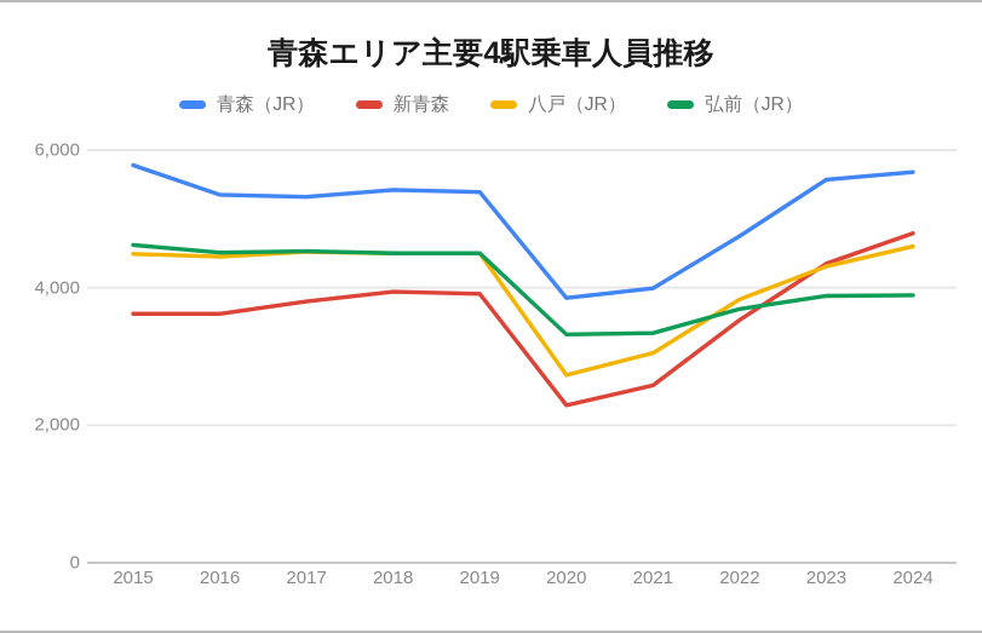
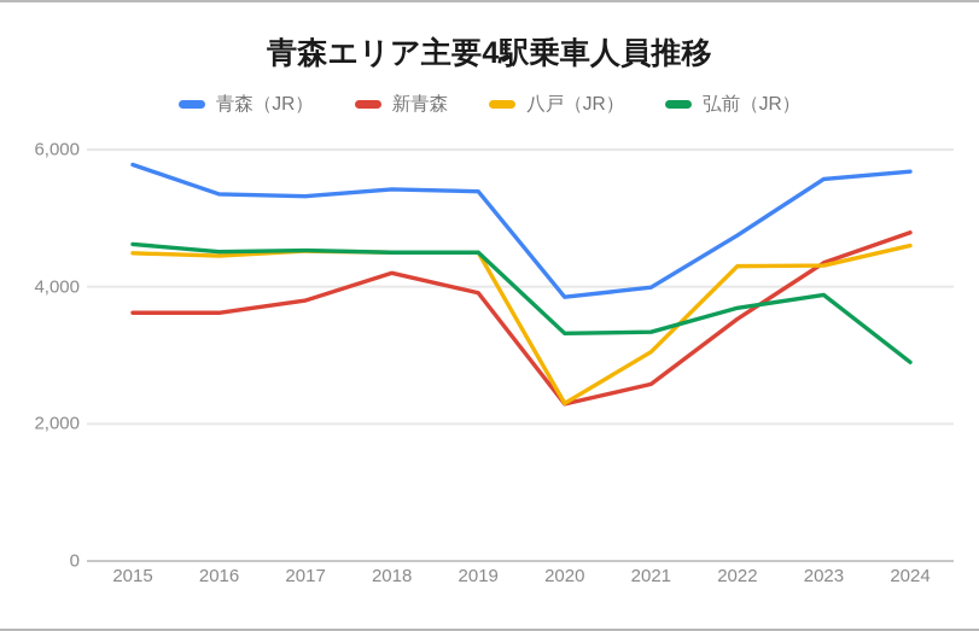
新青森/2018: 3900 -> 4200
八戸（JR）/2020: 2700 -> 2300
八戸（JR）/2022: 3800 -> 4300
弘前（JR）/2024: 3900 -> 2900
